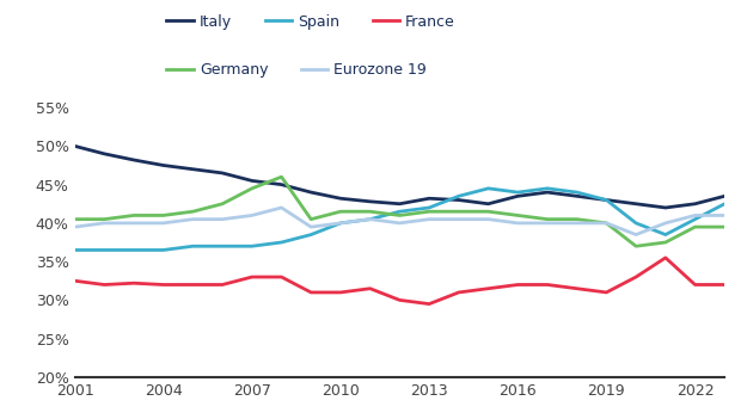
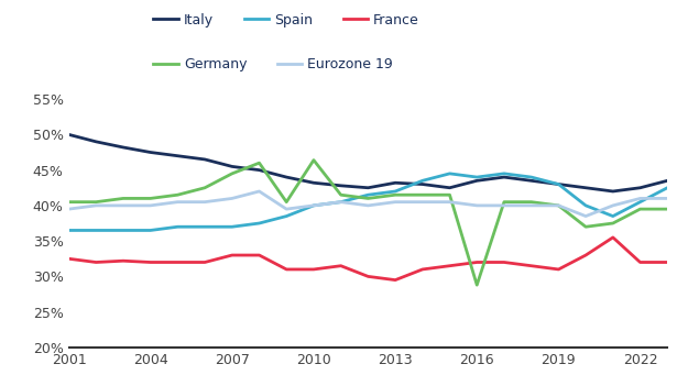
Germany/2010: 41.5% -> 46.4%
Germany/2016: 41.0% -> 28.8%
